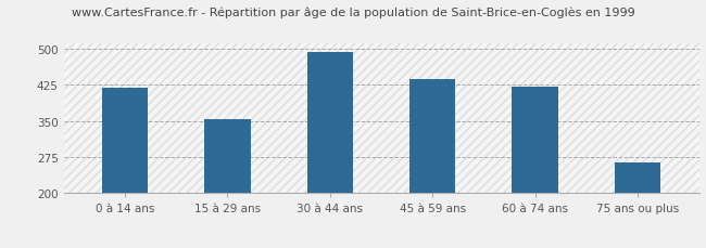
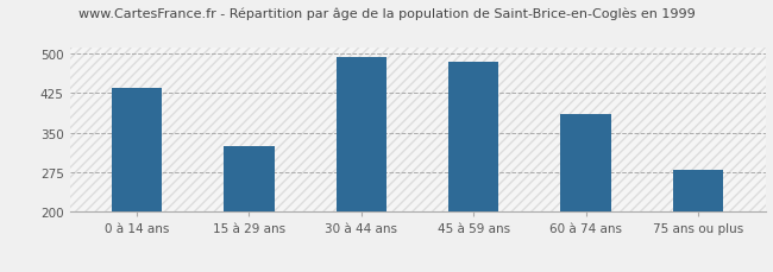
0 à 14 ans: 418 -> 435
15 à 29 ans: 354 -> 325
45 à 59 ans: 437 -> 485
60 à 74 ans: 420 -> 385
75 ans ou plus: 263 -> 280
